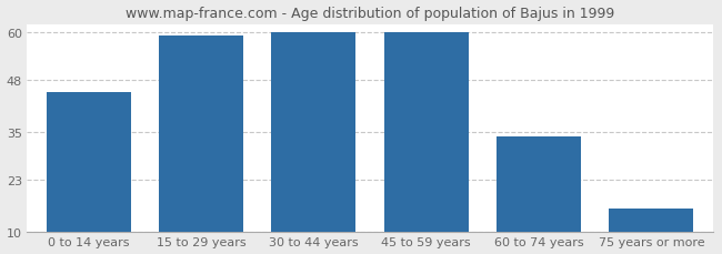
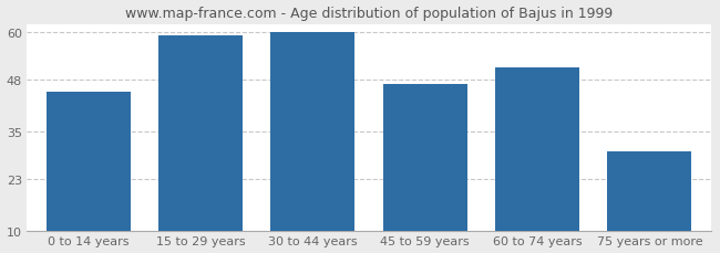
45 to 59 years: 60 -> 47
60 to 74 years: 34 -> 51
75 years or more: 16 -> 30
